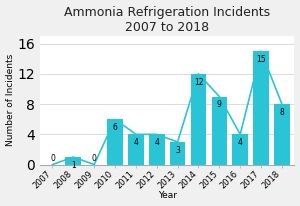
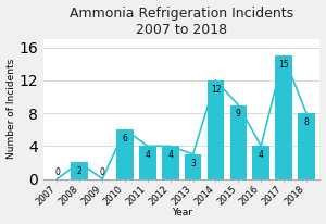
2008: 1 -> 2
